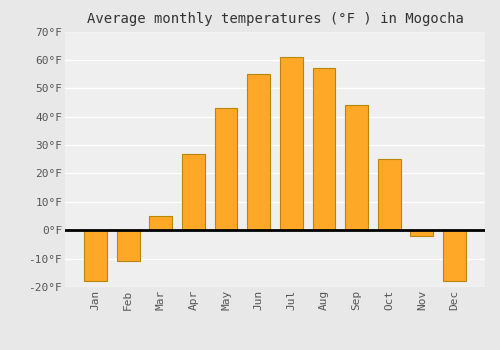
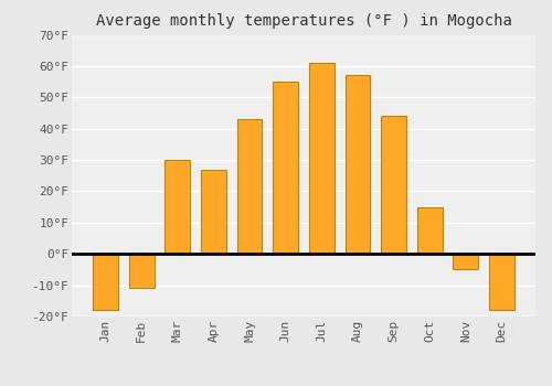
Mar: 5°F -> 30°F
Oct: 25°F -> 15°F
Nov: -2°F -> -5°F
